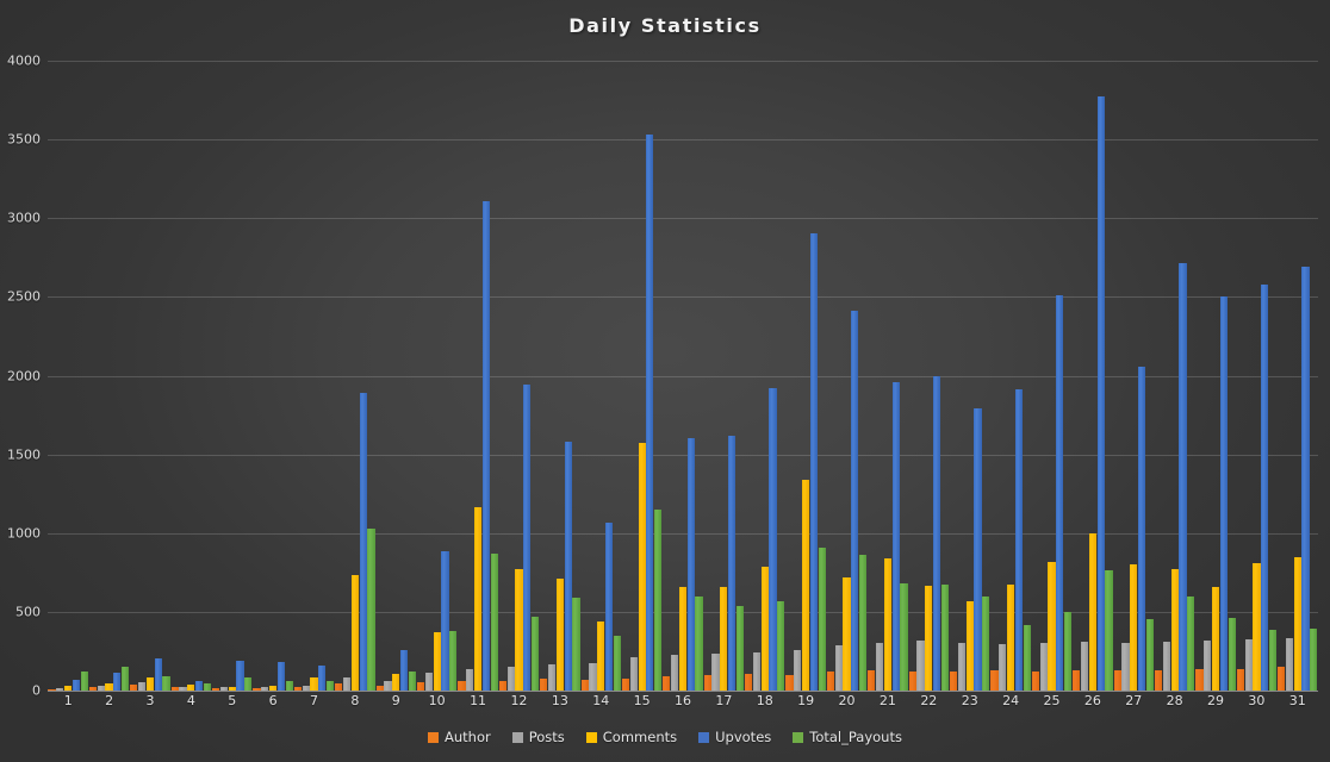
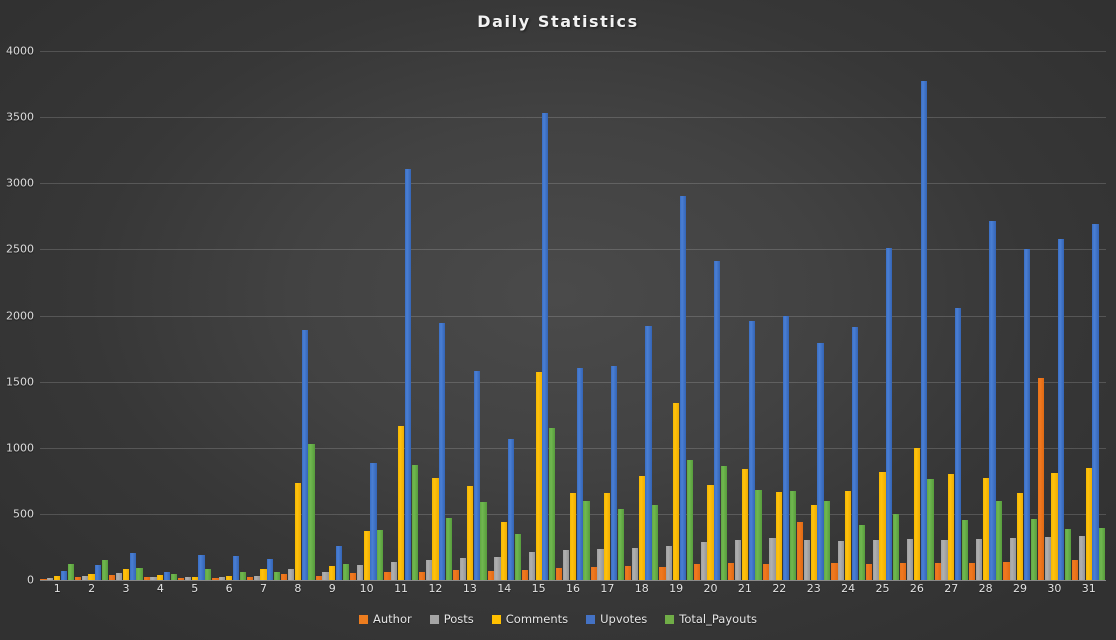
Author/23: 120 -> 440
Author/30: 140 -> 1530
